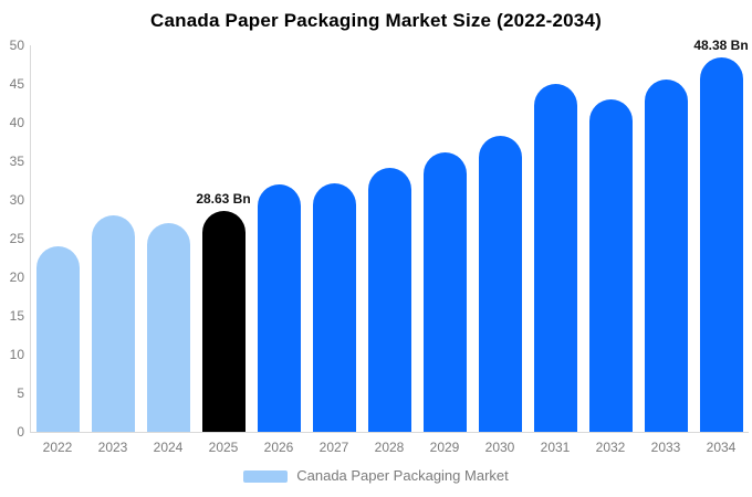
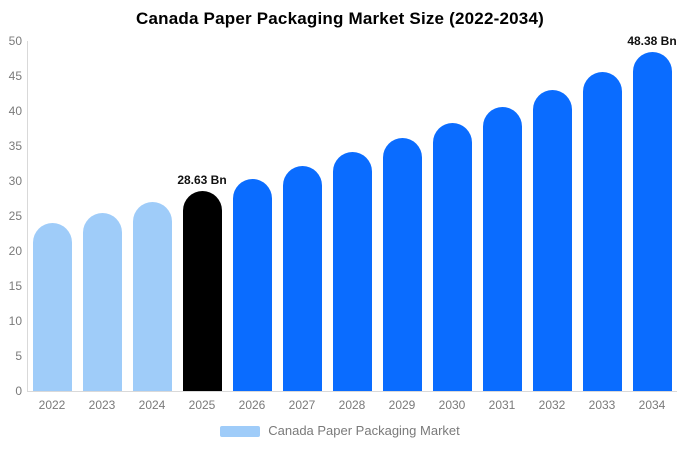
2023: 28 -> 25
2026: 32 -> 30
2031: 45 -> 41
